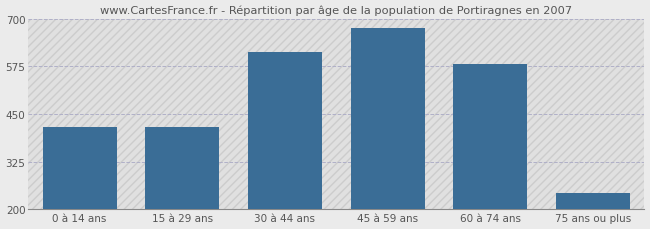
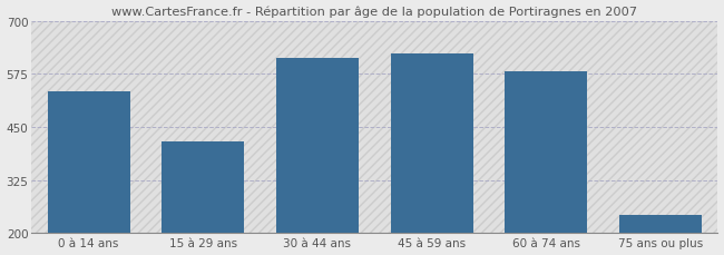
0 à 14 ans: 415 -> 535
45 à 59 ans: 675 -> 622
